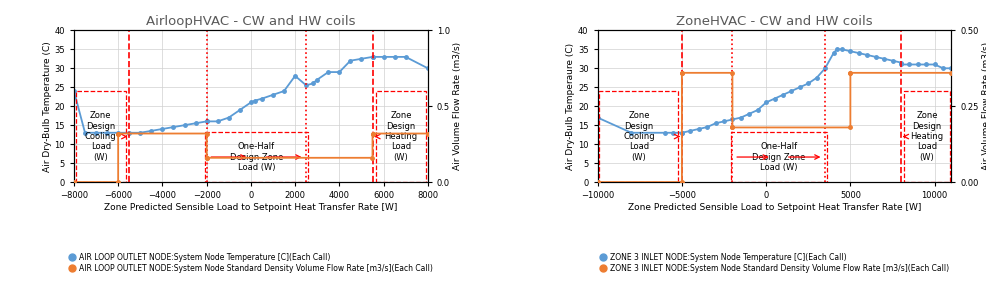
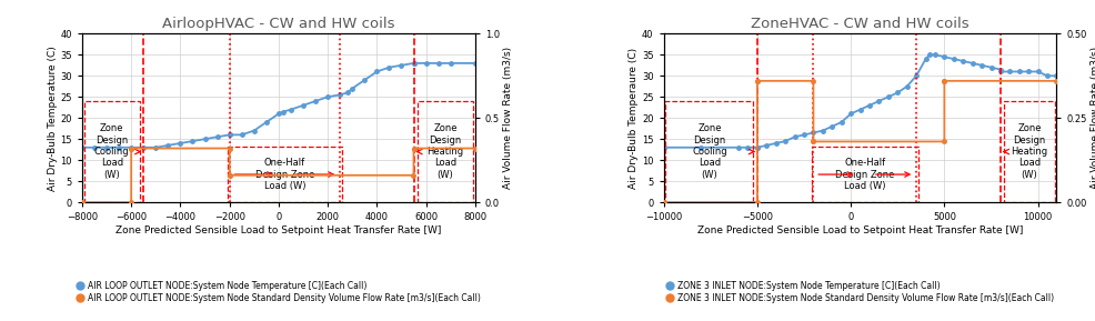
AirloopHVAC - CW and HW coils/AIR LOOP OUTLET NODE:System Node Temperature [C](Each Call)/−8000: 24.0 -> 13.0
AirloopHVAC - CW and HW coils/AIR LOOP OUTLET NODE:System Node Temperature [C](Each Call)/2000: 28.0 -> 25.0
AirloopHVAC - CW and HW coils/AIR LOOP OUTLET NODE:System Node Temperature [C](Each Call)/4000: 29.0 -> 31.0
AirloopHVAC - CW and HW coils/AIR LOOP OUTLET NODE:System Node Temperature [C](Each Call)/8000: 30.0 -> 33.0
ZoneHVAC - CW and HW coils/ZONE 3 INLET NODE:System Node Temperature [C](Each Call)/−10000: 17.0 -> 13.0
